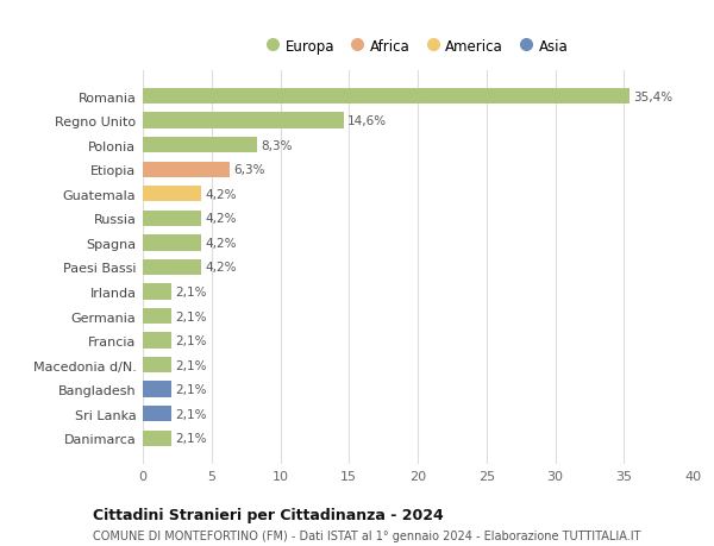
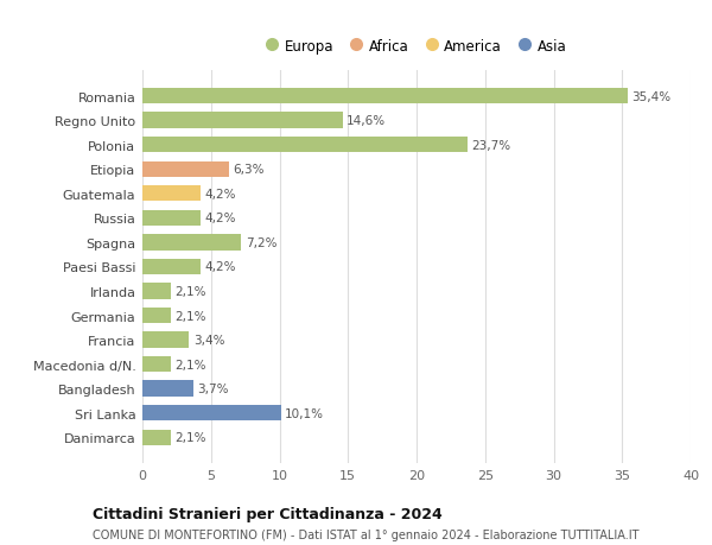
Polonia: 8,3% -> 23,7%
Spagna: 4,2% -> 7,2%
Francia: 2,1% -> 3,4%
Bangladesh: 2,1% -> 3,7%
Sri Lanka: 2,1% -> 10,1%
